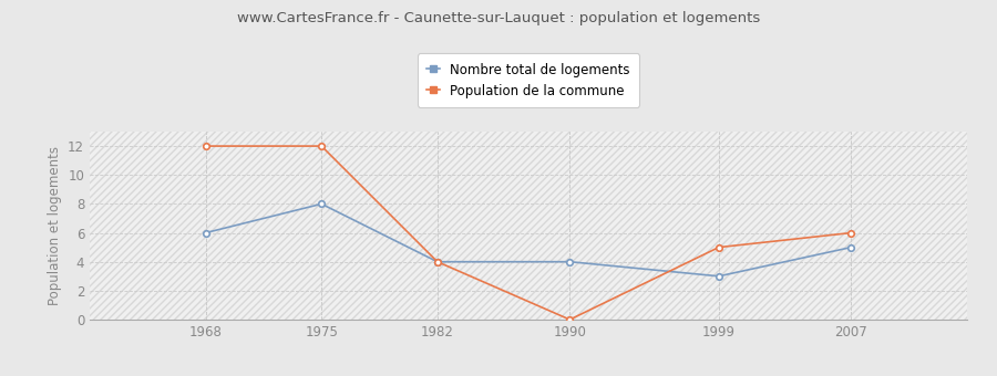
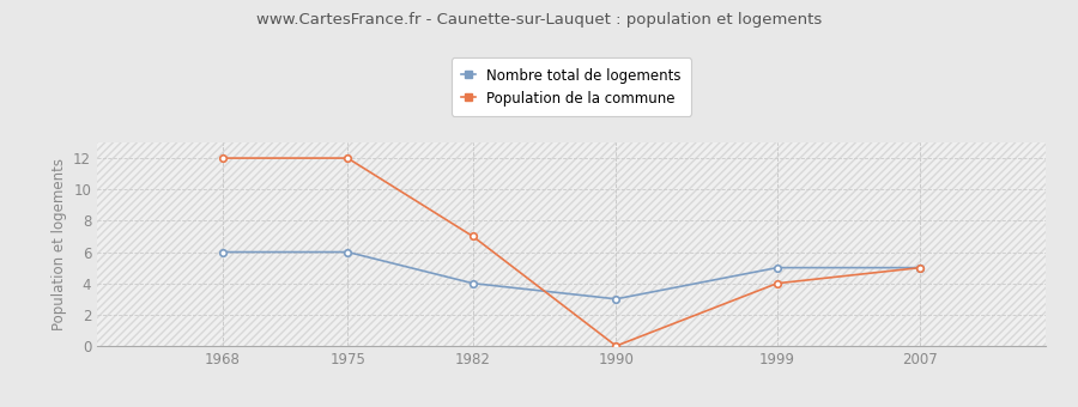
Nombre total de logements/1975: 8 -> 6
Population de la commune/1982: 4 -> 7
Nombre total de logements/1990: 4 -> 3
Nombre total de logements/1999: 3 -> 5
Population de la commune/1999: 5 -> 4
Population de la commune/2007: 6 -> 5
